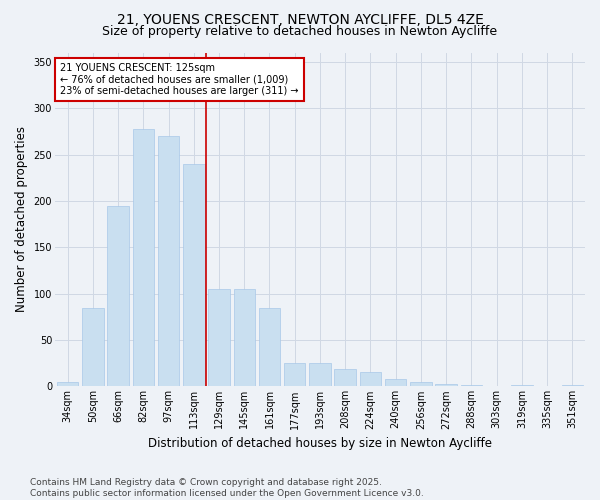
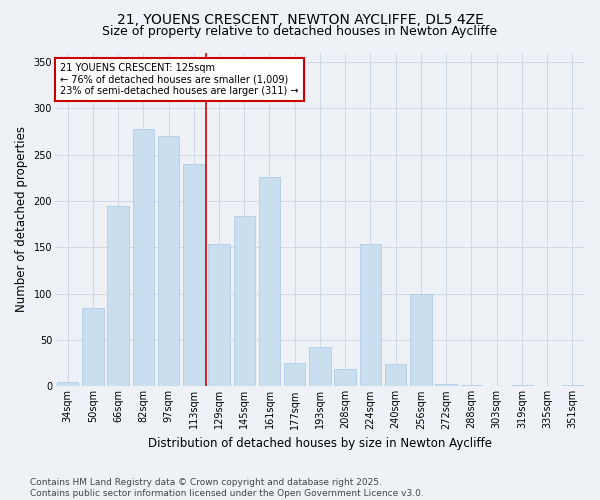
129sqm: 105 -> 154
145sqm: 105 -> 184
161sqm: 85 -> 226
193sqm: 25 -> 42
224sqm: 15 -> 154
240sqm: 8 -> 24
256sqm: 5 -> 100
